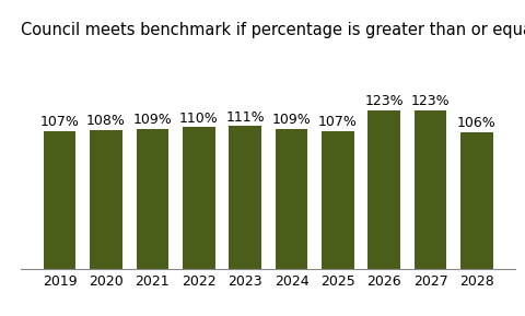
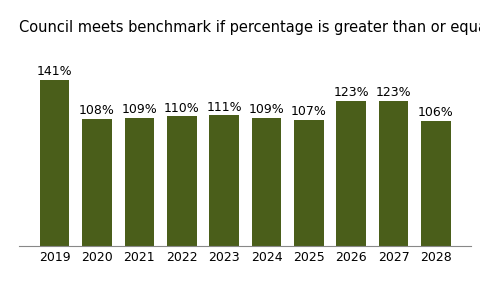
2019: 107% -> 141%
